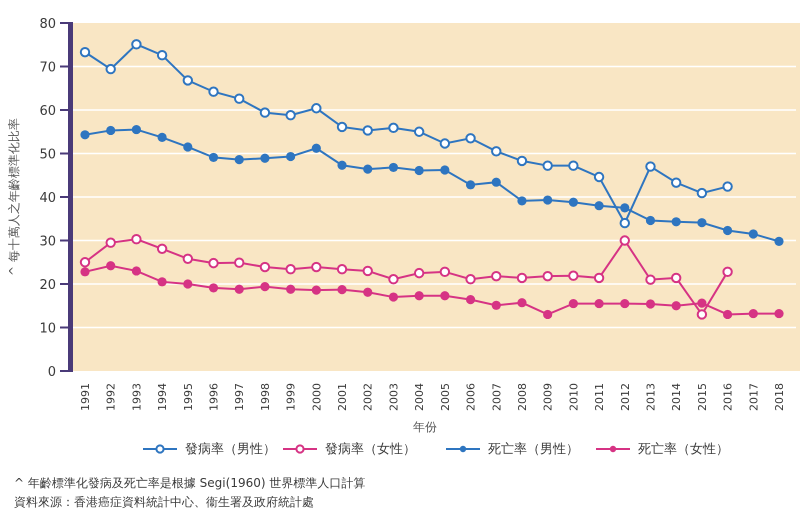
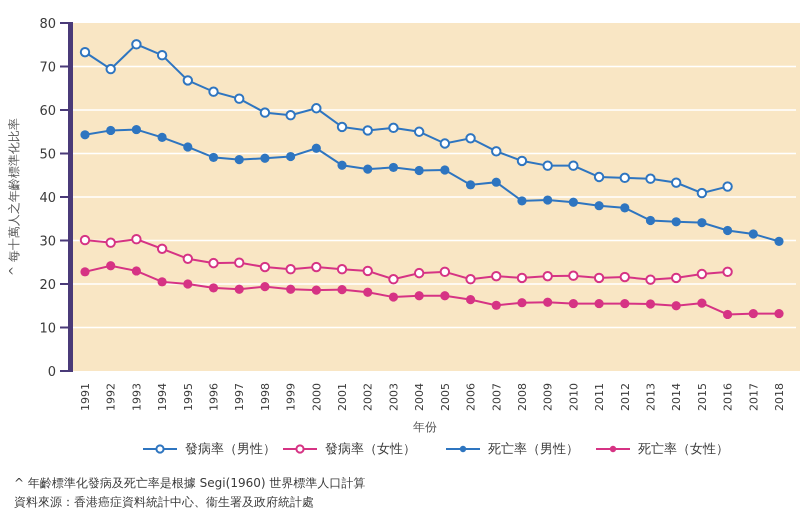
發病率（女性）/1991: 25 -> 30
死亡率（女性）/2009: 13 -> 16
發病率（男性）/2012: 34 -> 44
發病率（女性）/2012: 30 -> 22
發病率（男性）/2013: 47 -> 44
發病率（女性）/2015: 13 -> 22
